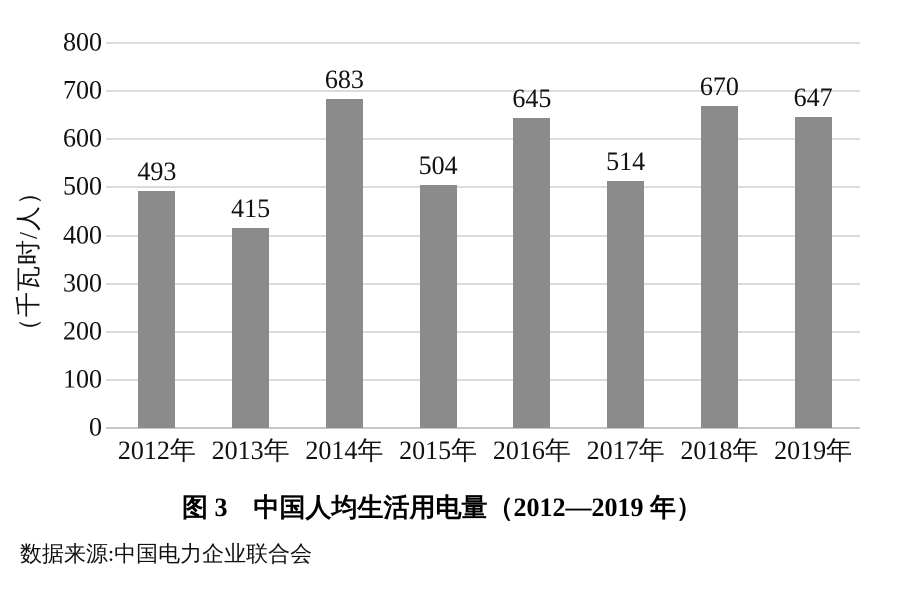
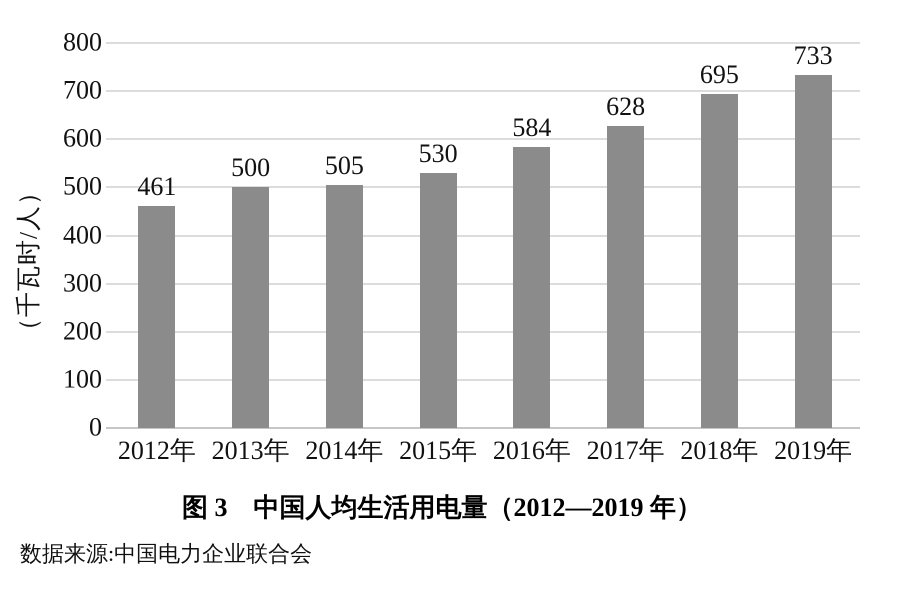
2012年: 493 -> 461
2013年: 415 -> 500
2014年: 683 -> 505
2015年: 504 -> 530
2016年: 645 -> 584
2017年: 514 -> 628
2018年: 670 -> 695
2019年: 647 -> 733
